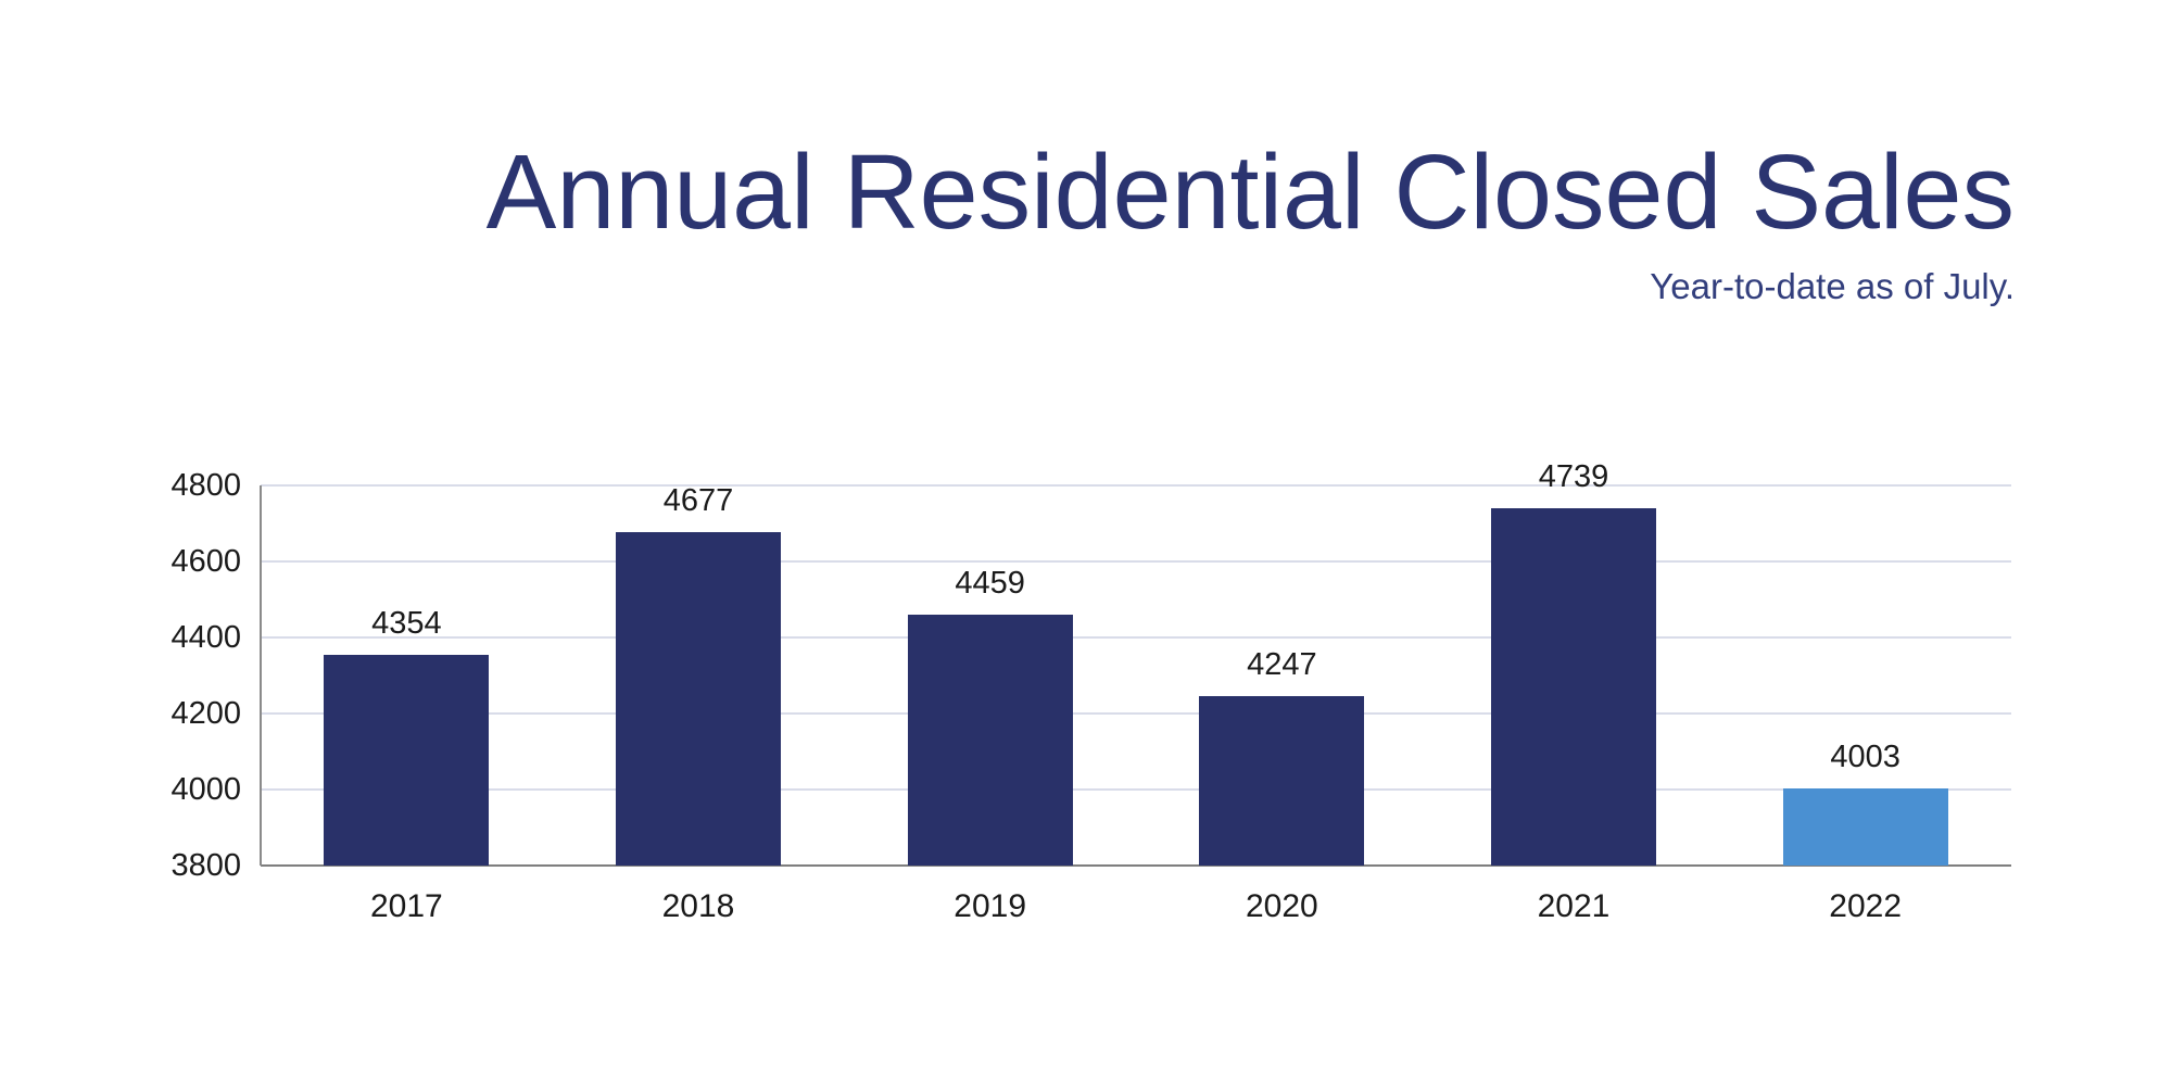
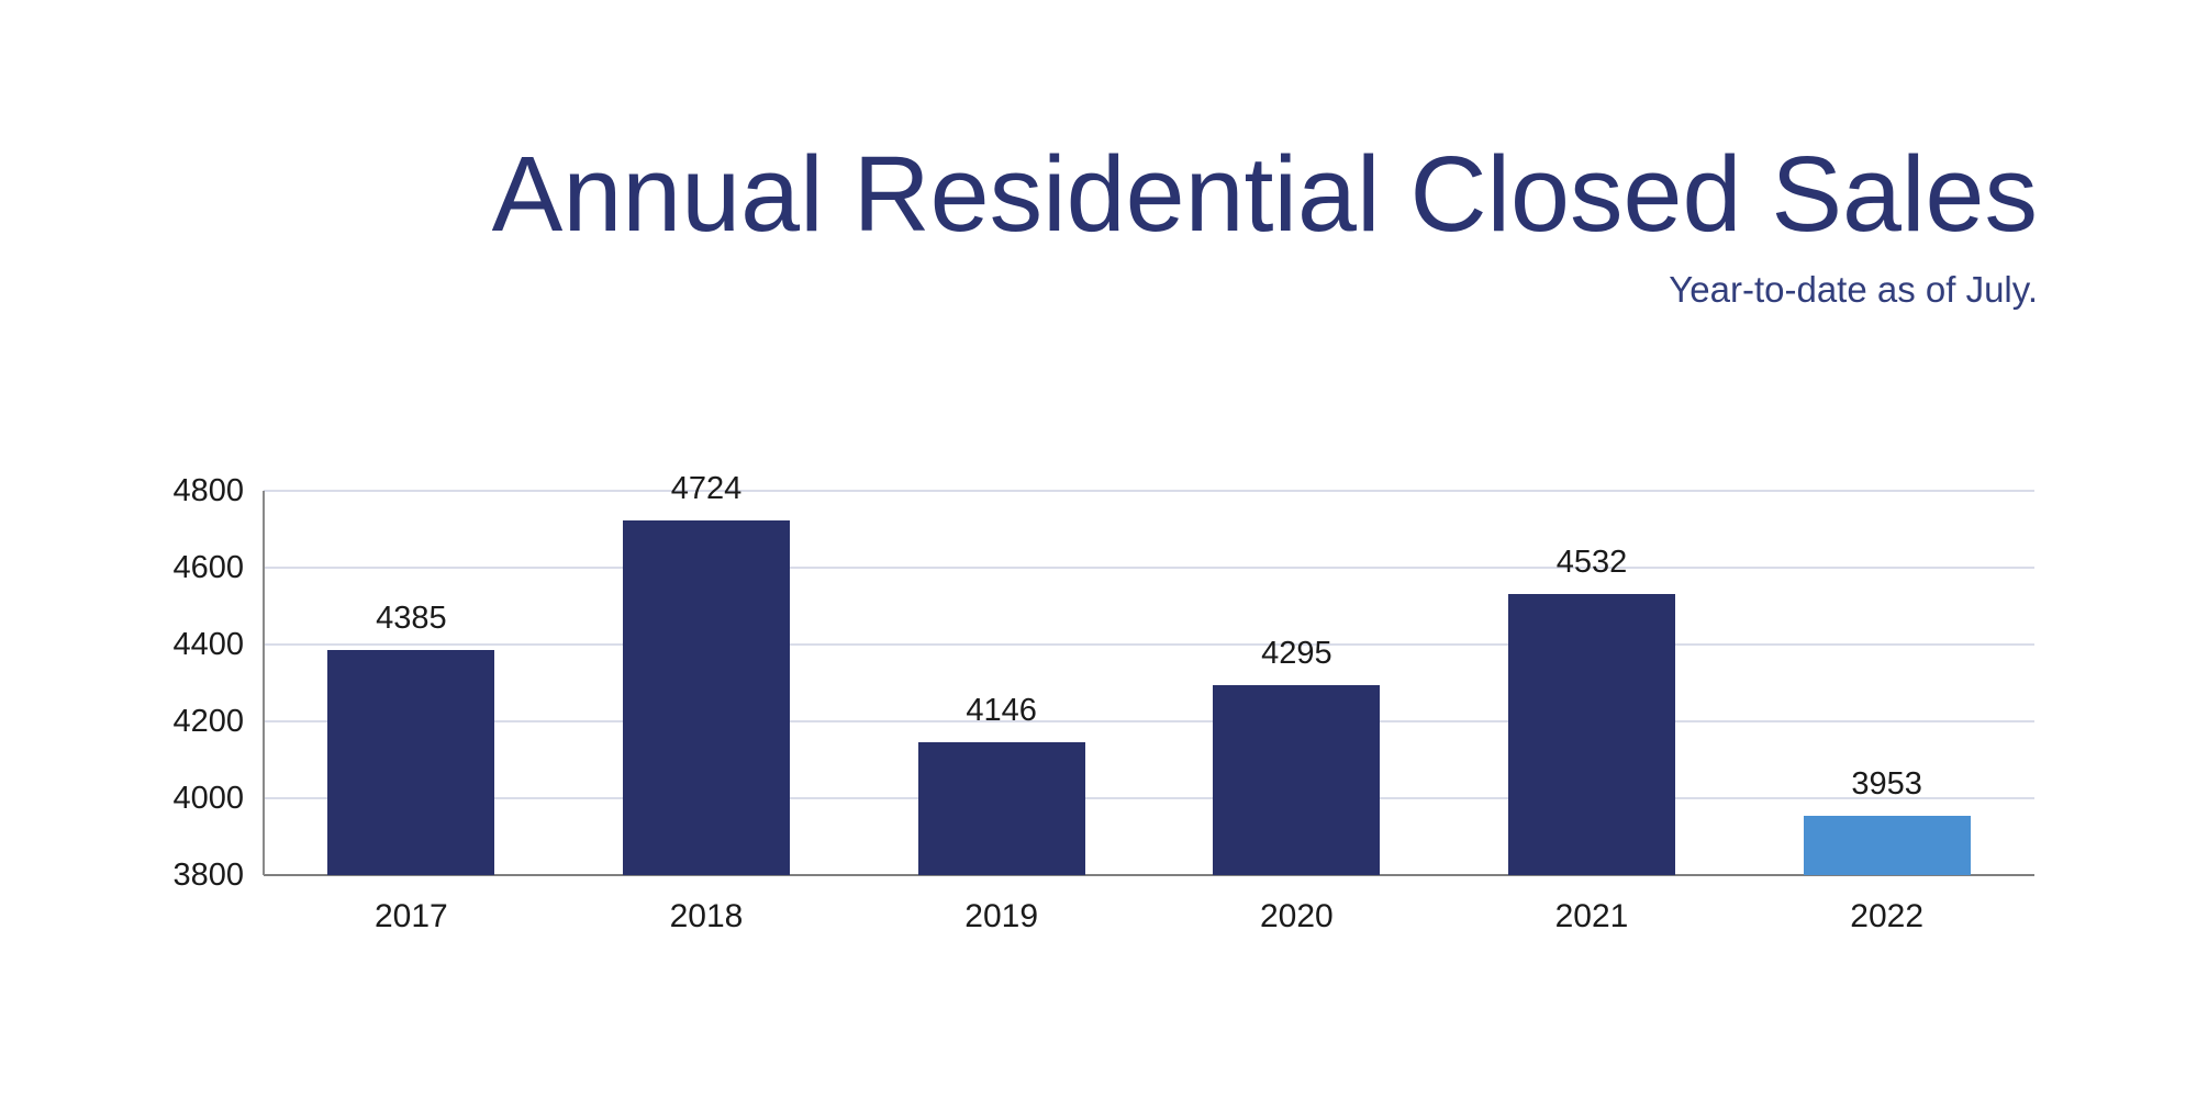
2017: 4354 -> 4385
2018: 4677 -> 4724
2019: 4459 -> 4146
2020: 4247 -> 4295
2021: 4739 -> 4532
2022: 4003 -> 3953
